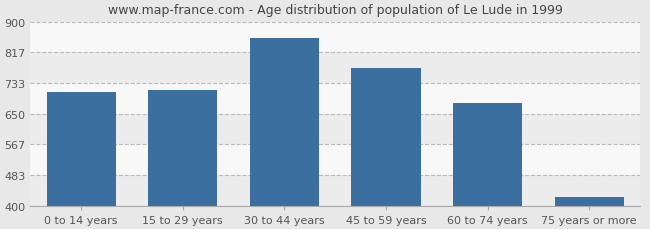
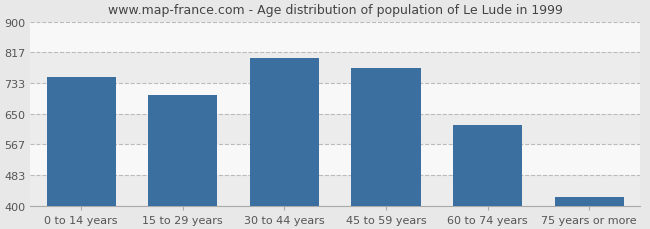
0 to 14 years: 710 -> 750
15 to 29 years: 715 -> 700
30 to 44 years: 855 -> 800
60 to 74 years: 680 -> 620
